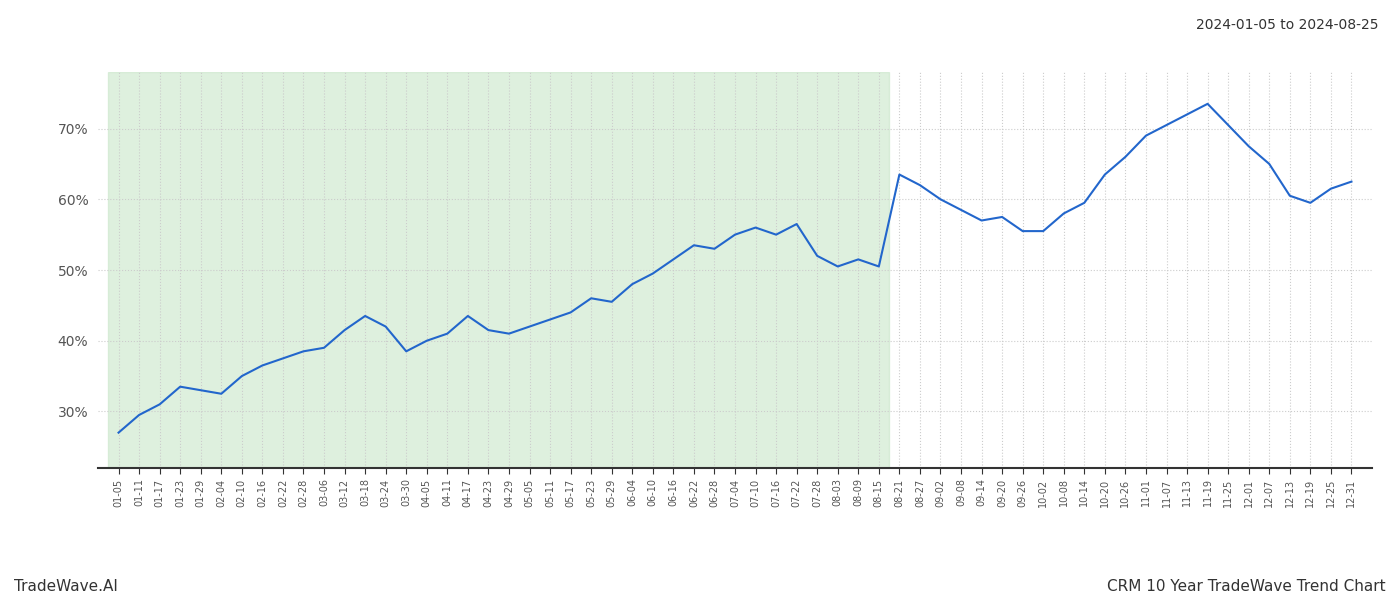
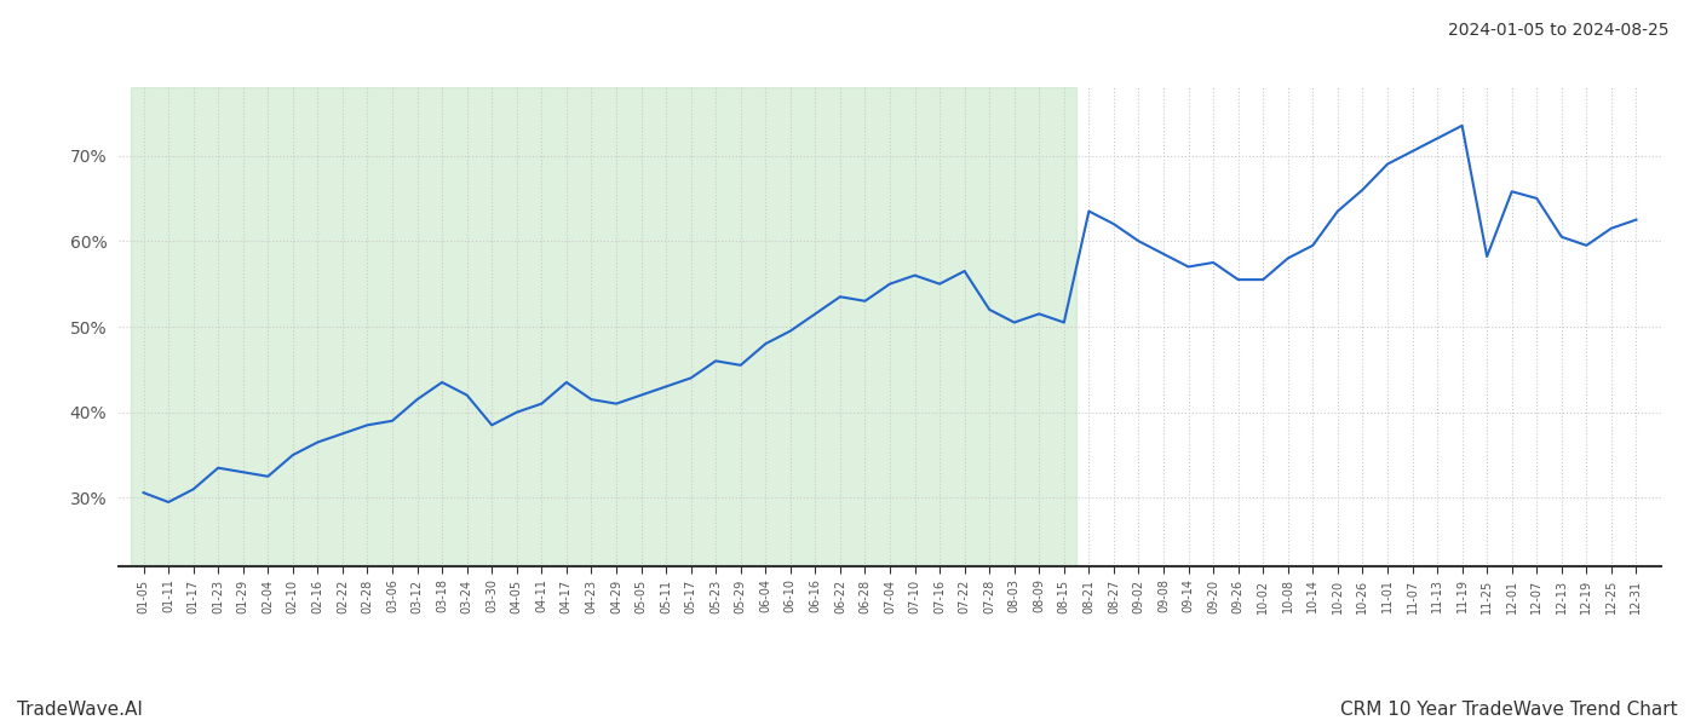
01-05: 27.0% -> 30.6%
11-25: 70.5% -> 58.2%
12-01: 67.5% -> 65.8%
